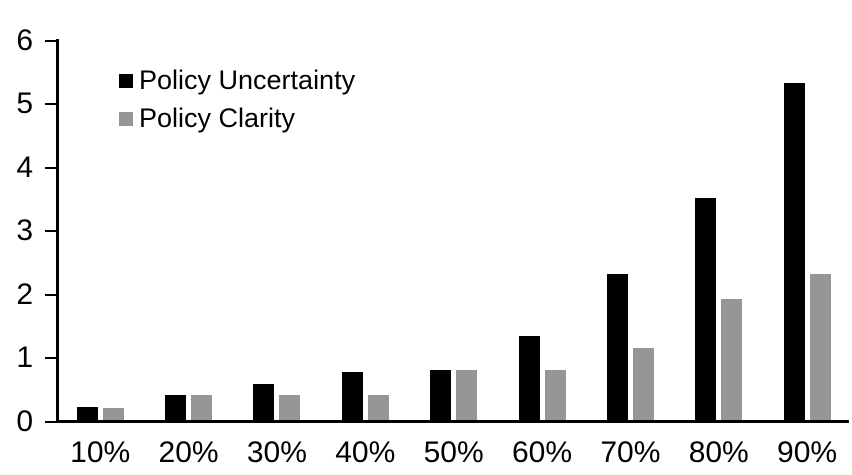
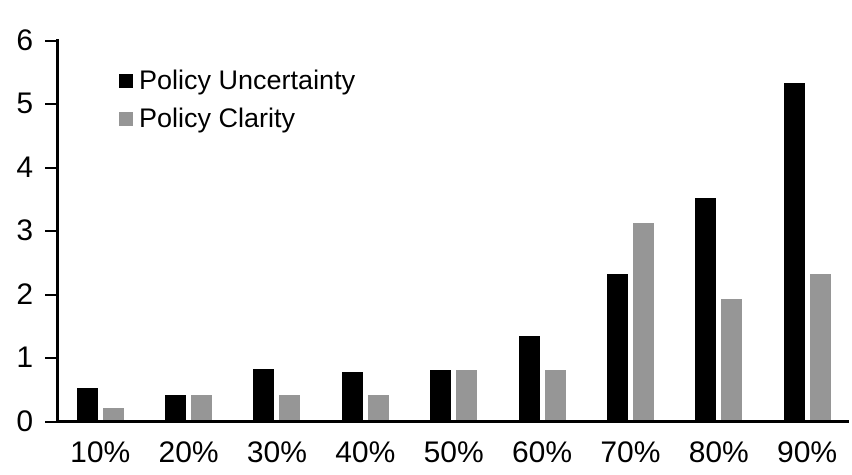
Policy Uncertainty/10%: 0.2 -> 0.5
Policy Uncertainty/30%: 0.6 -> 0.8
Policy Clarity/70%: 1.1 -> 3.1
